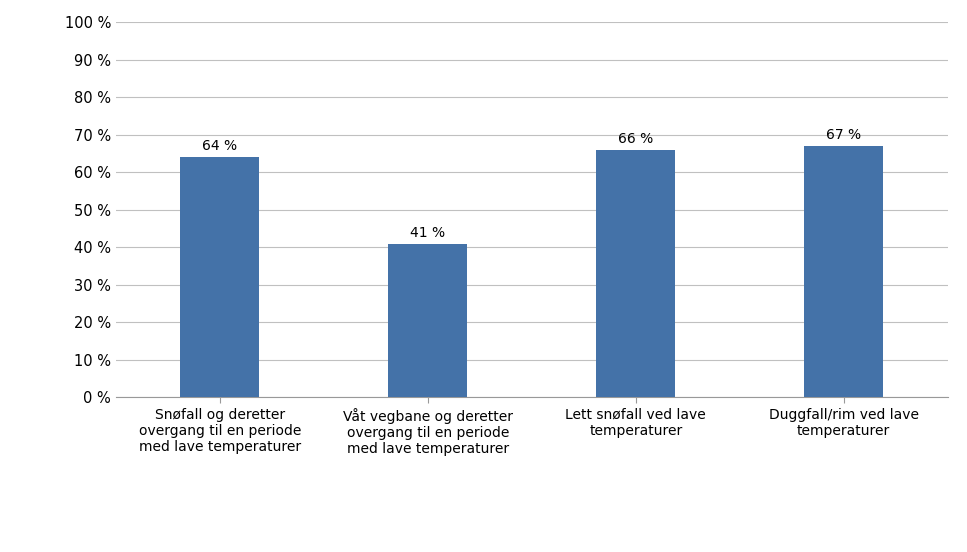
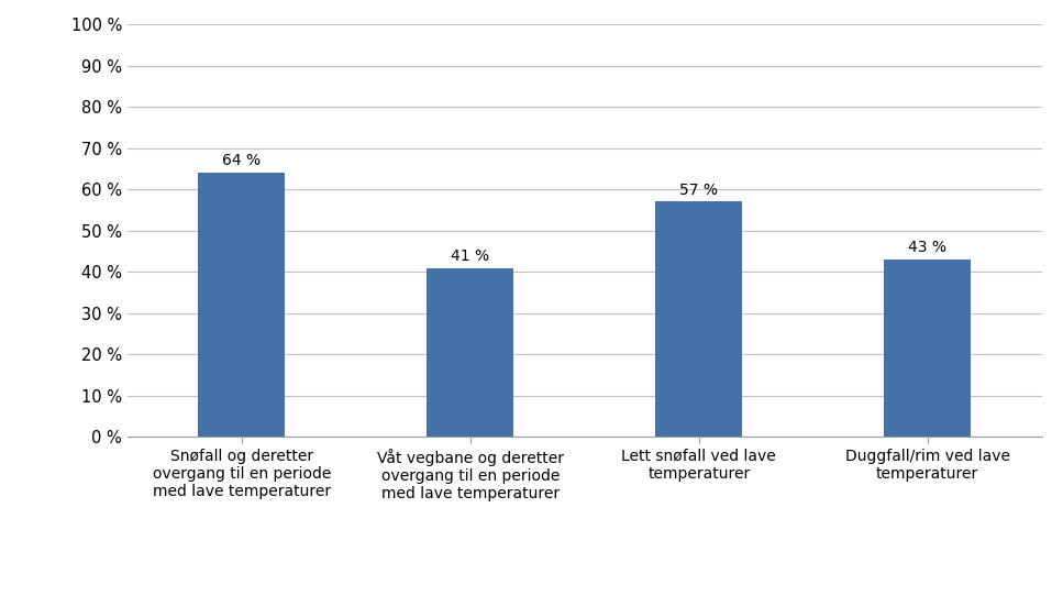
Lett snøfall ved lave temperaturer: 66 -> 57
Duggfall/rim ved lave temperaturer: 67 -> 43
